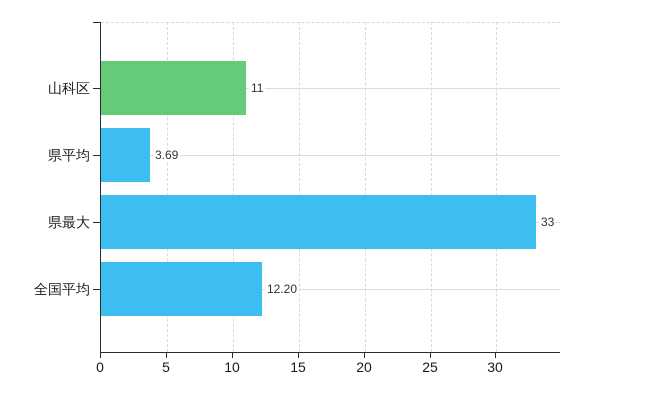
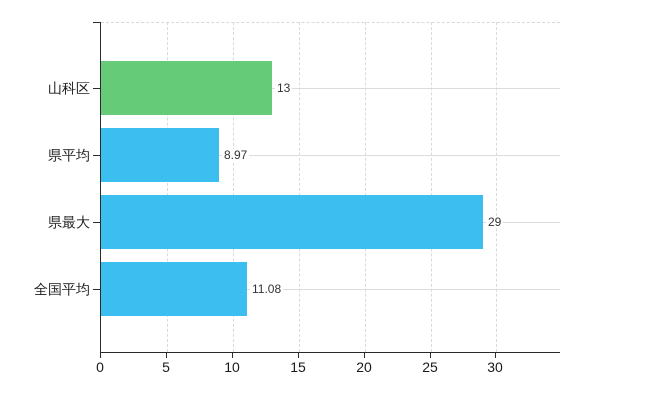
山科区: 11 -> 13
県平均: 3.69 -> 8.97
県最大: 33 -> 29
全国平均: 12.20 -> 11.08
